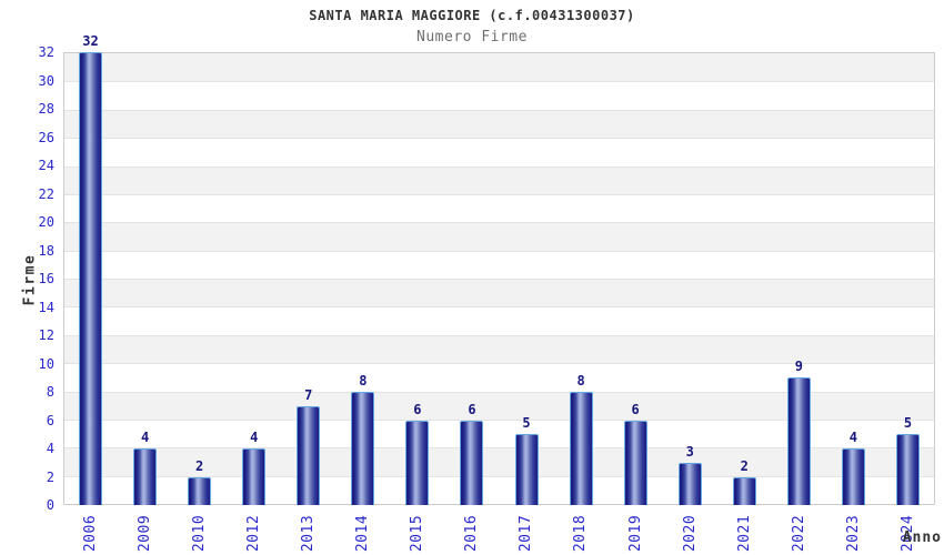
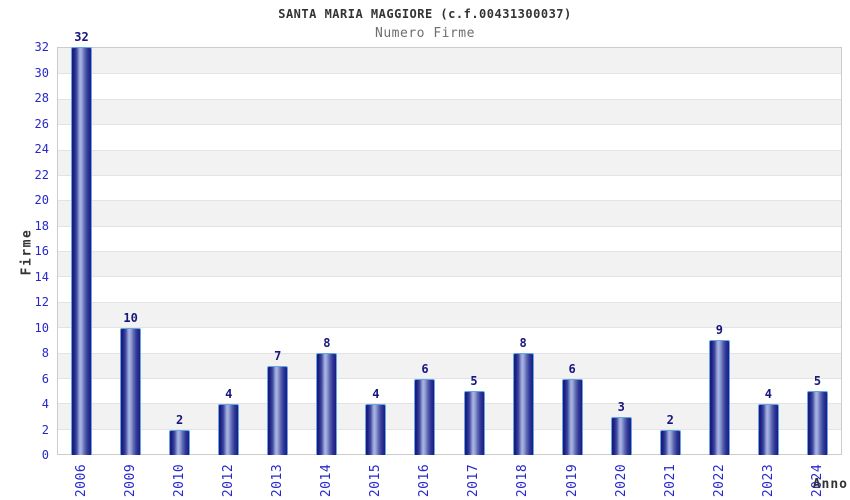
2009: 4 -> 10
2015: 6 -> 4
